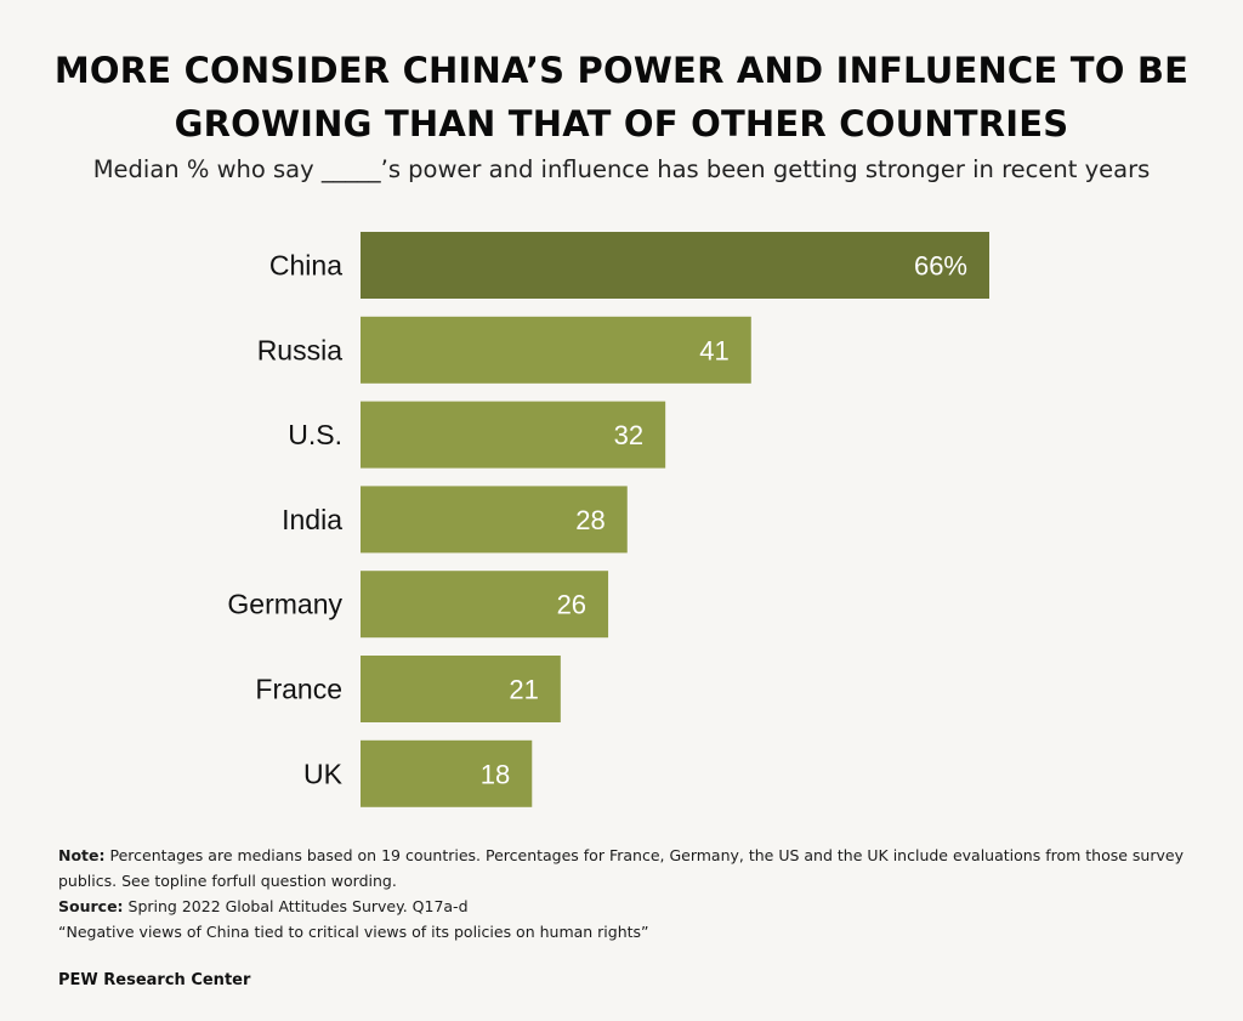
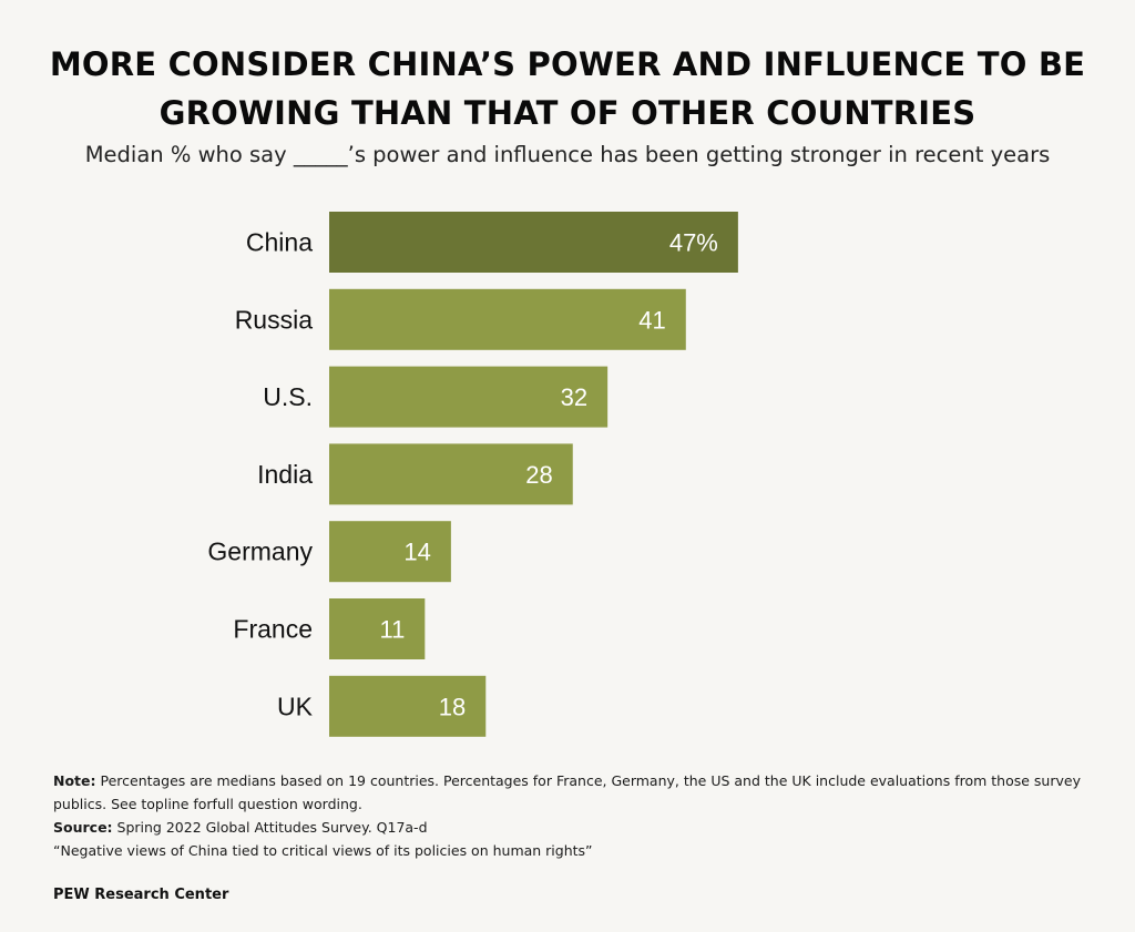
China: 66% -> 47%
Germany: 26 -> 14
France: 21 -> 11
